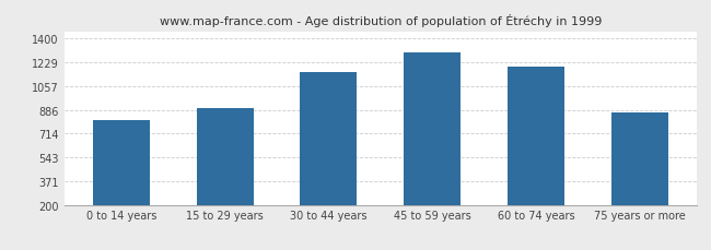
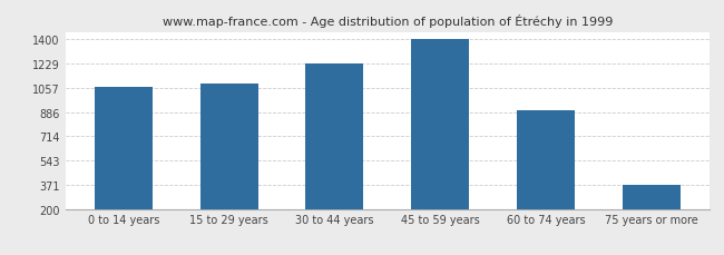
0 to 14 years: 810 -> 1060
15 to 29 years: 900 -> 1090
30 to 44 years: 1160 -> 1230
45 to 59 years: 1300 -> 1400
60 to 74 years: 1200 -> 900
75 years or more: 870 -> 370
